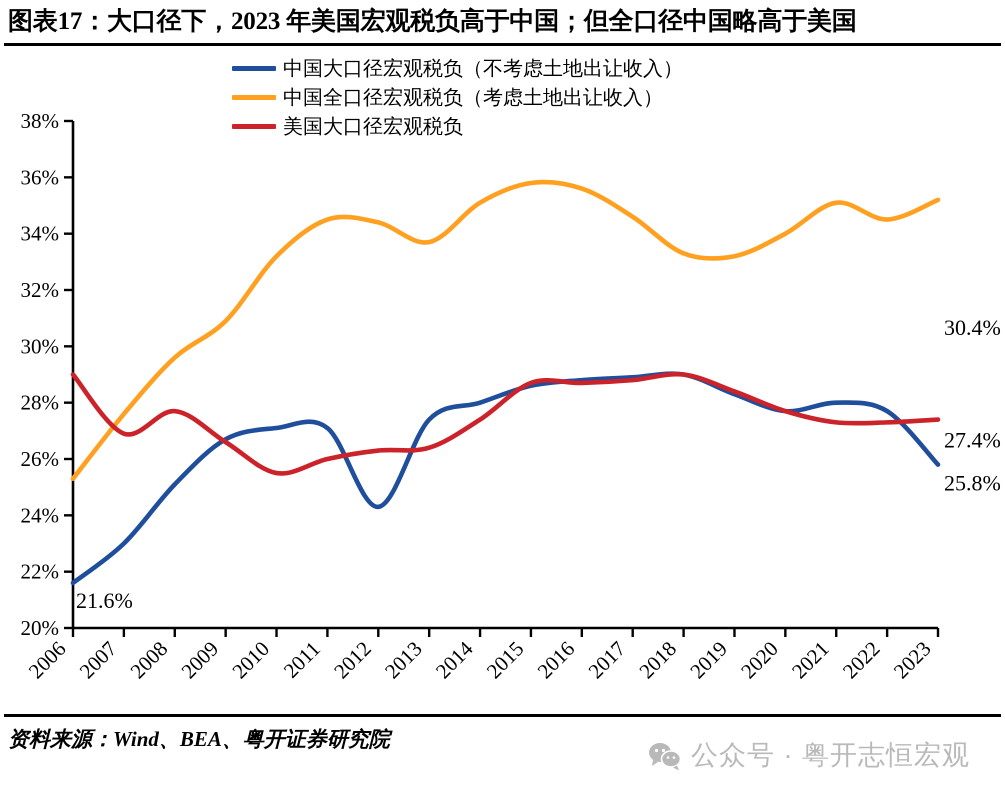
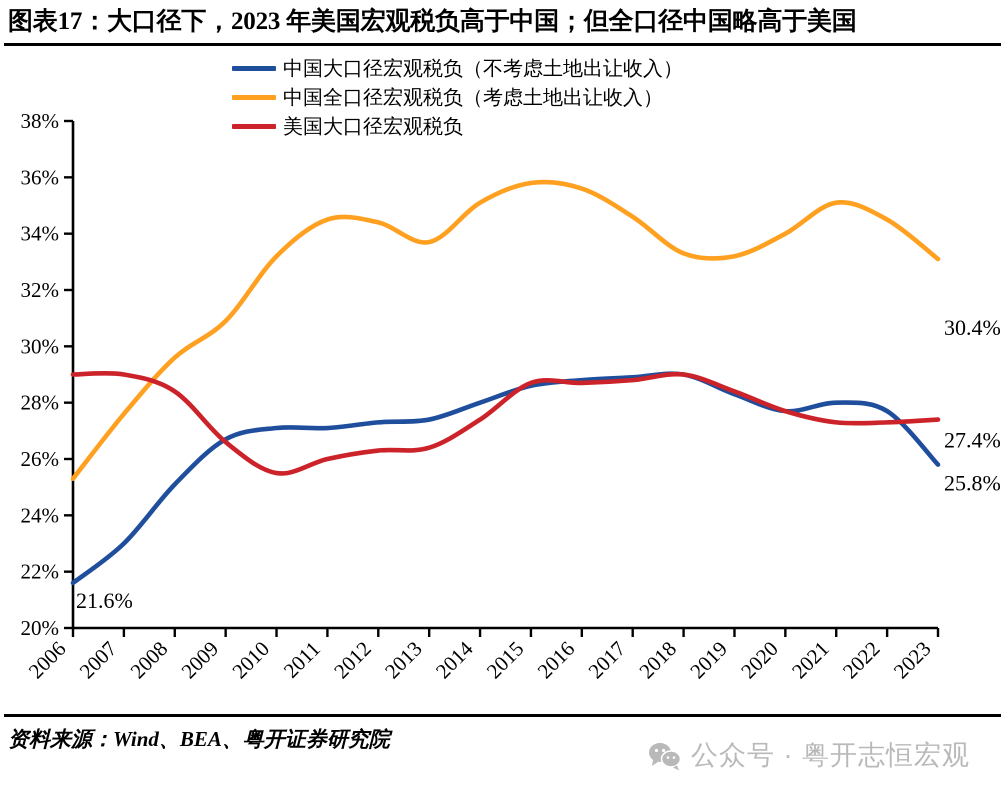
美国大口径宏观税负/2007: 26.9% -> 29.0%
美国大口径宏观税负/2008: 27.7% -> 28.4%
中国大口径宏观税负（不考虑土地出让收入）/2012: 24.3% -> 27.3%
中国全口径宏观税负（考虑土地出让收入）/2023: 35.2% -> 33.1%
